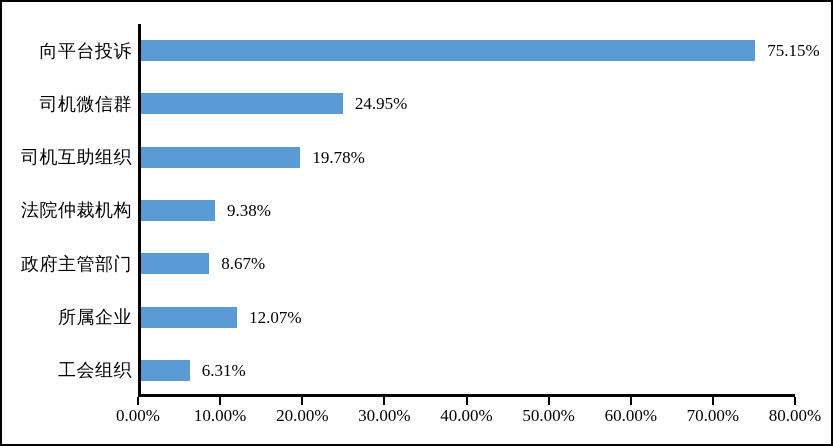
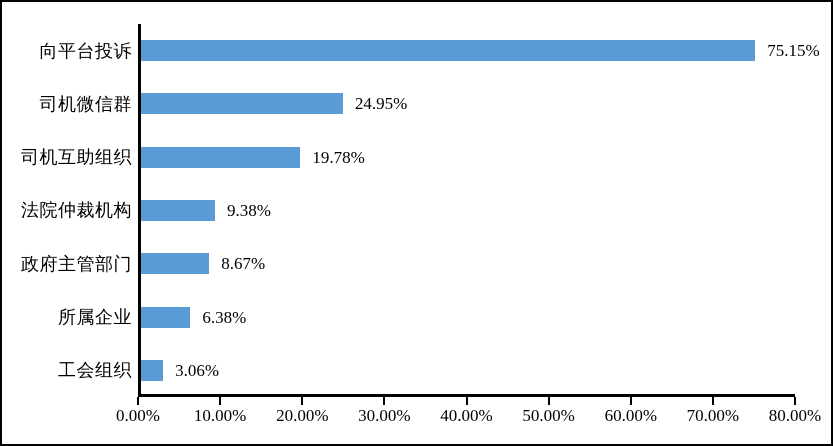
所属企业: 12.07% -> 6.38%
工会组织: 6.31% -> 3.06%
